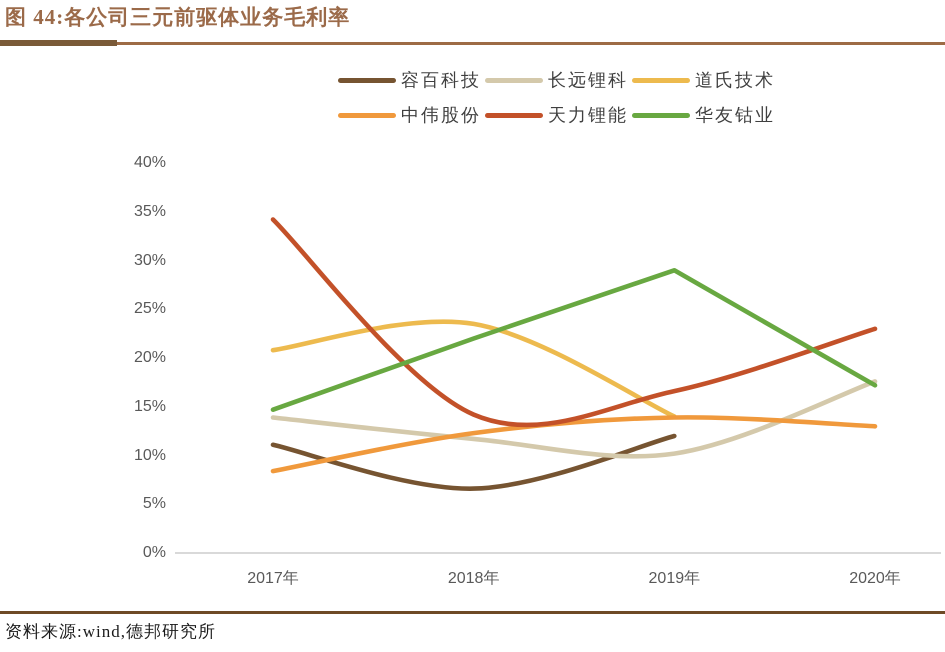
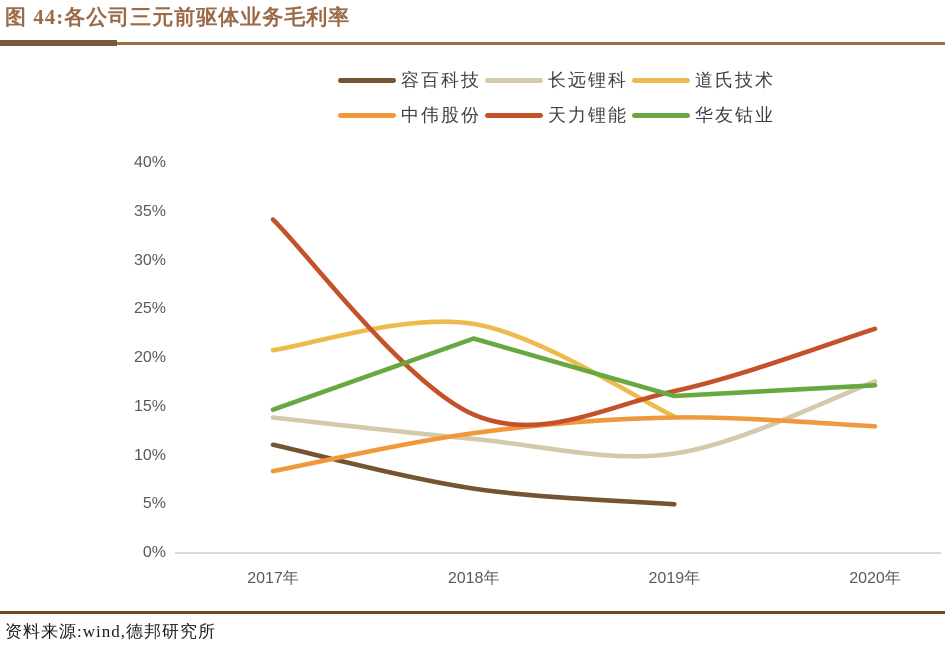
容百科技/2019年: 12% -> 5%
华友钴业/2019年: 29% -> 16%
